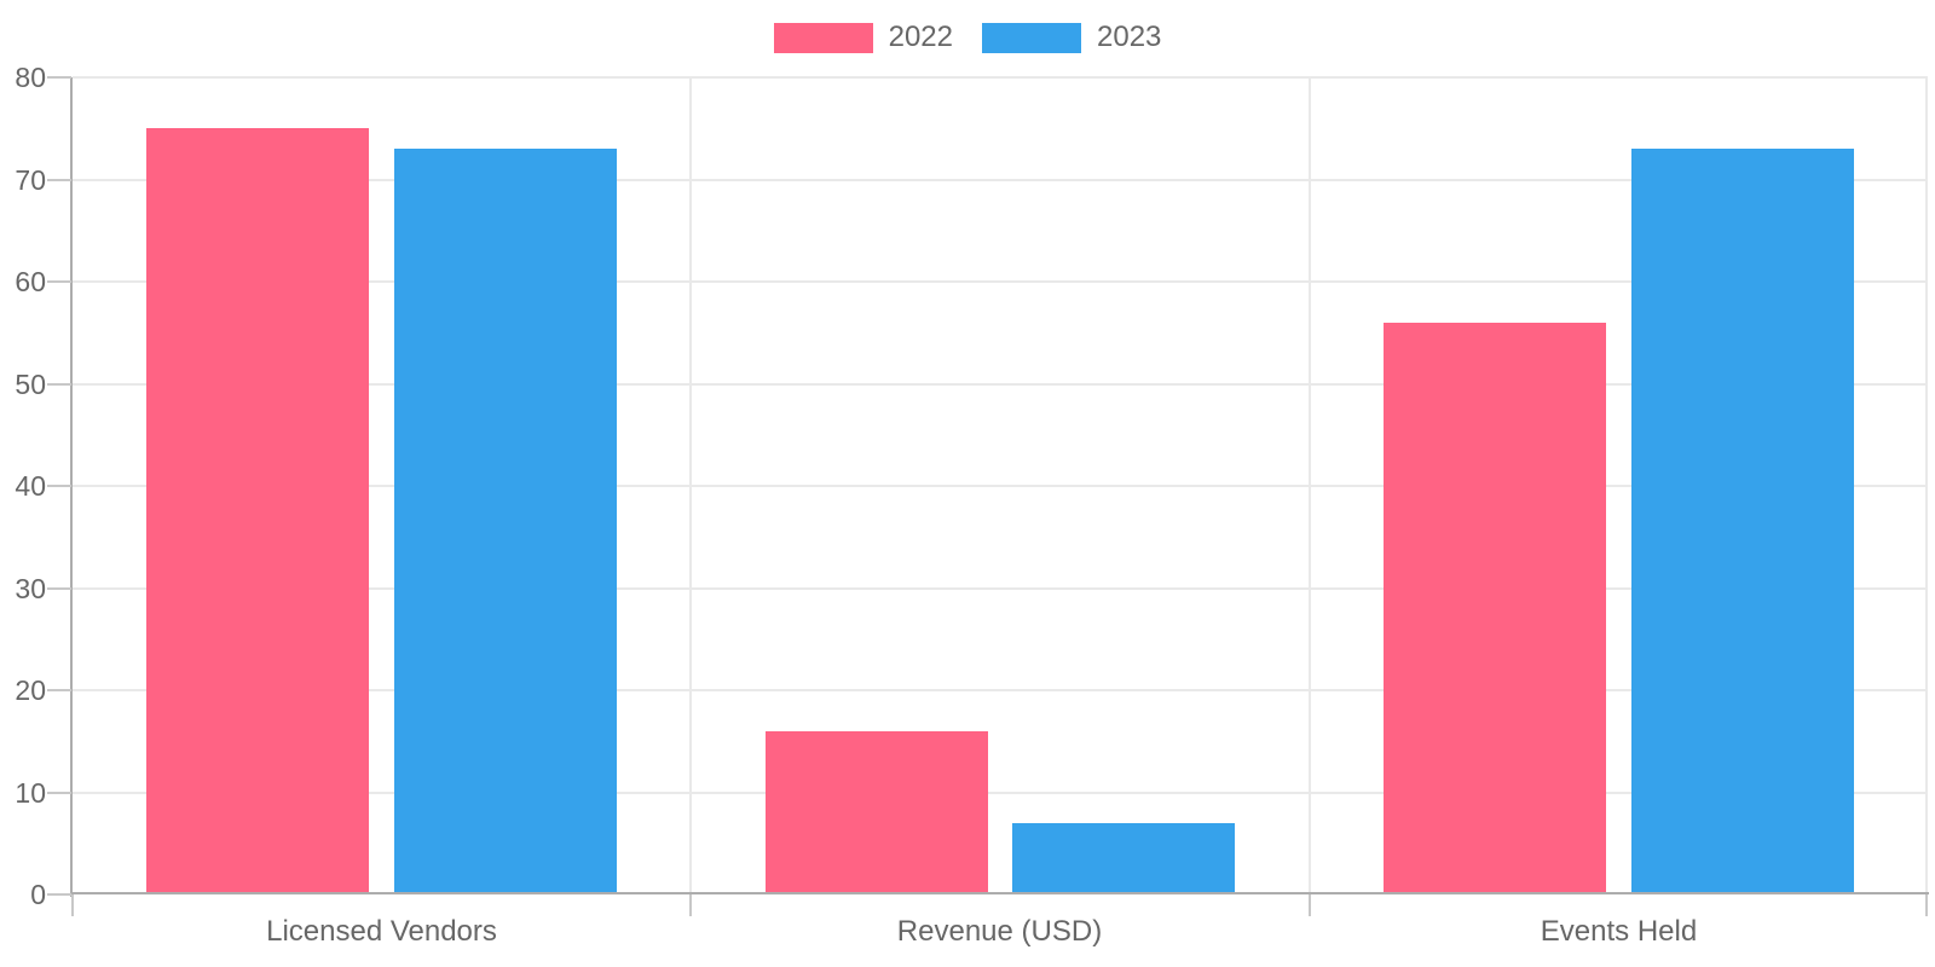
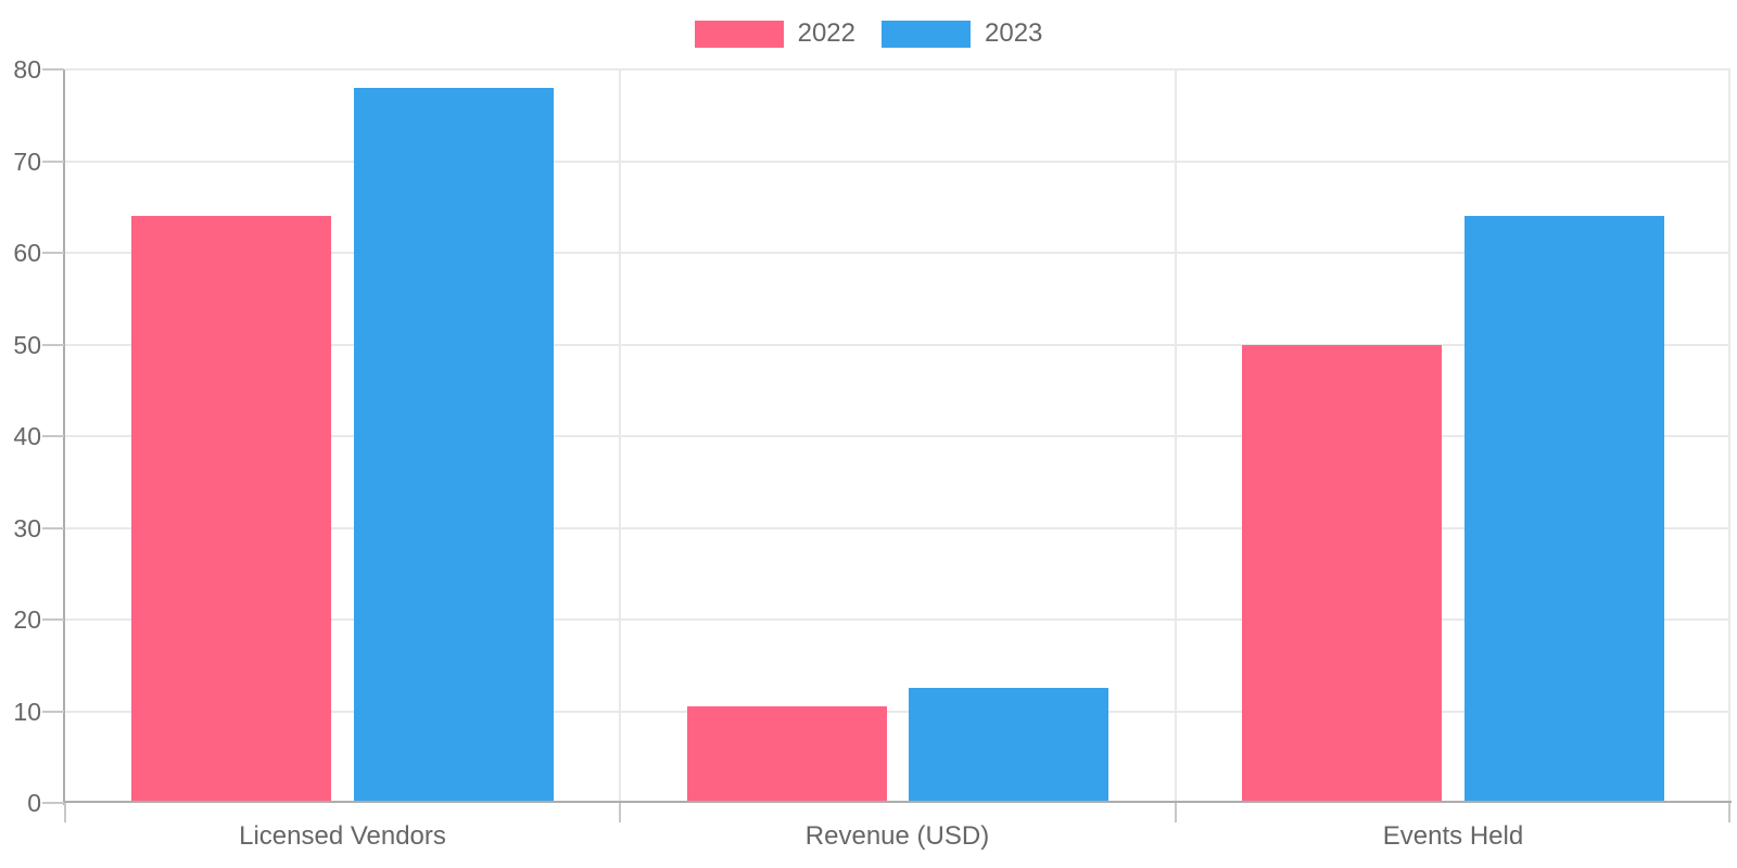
2022/Licensed Vendors: 75 -> 64
2023/Licensed Vendors: 73 -> 78
2022/Revenue (USD): 16 -> 10
2023/Revenue (USD): 7 -> 12
2022/Events Held: 56 -> 50
2023/Events Held: 73 -> 64
